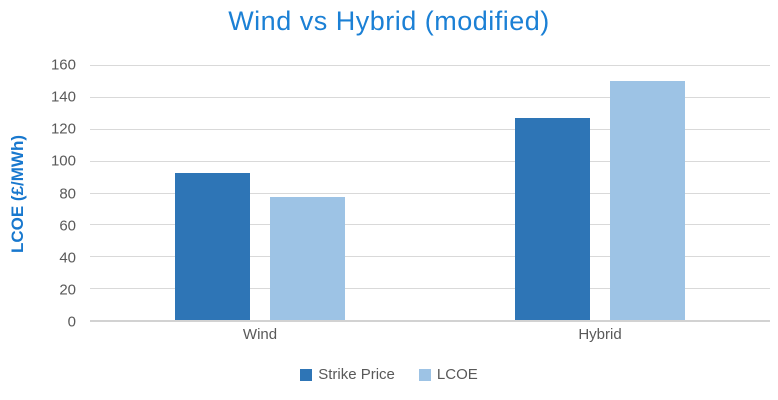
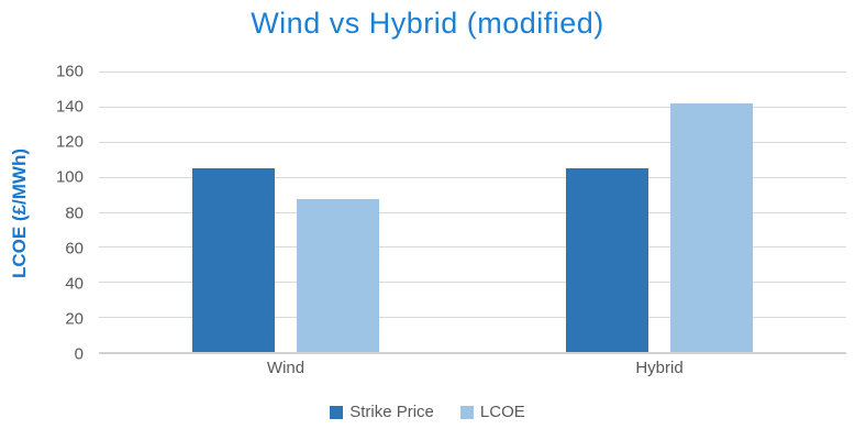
Strike Price/Wind: 92 -> 105
LCOE/Wind: 77 -> 87
Strike Price/Hybrid: 127 -> 105
LCOE/Hybrid: 150 -> 142
